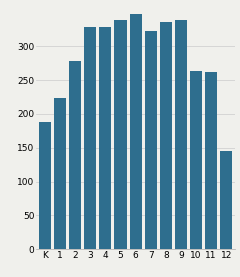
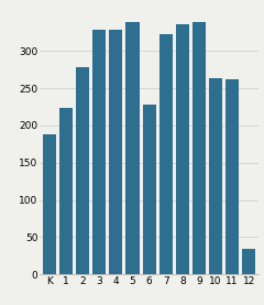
6: 348 -> 228
12: 145 -> 34
